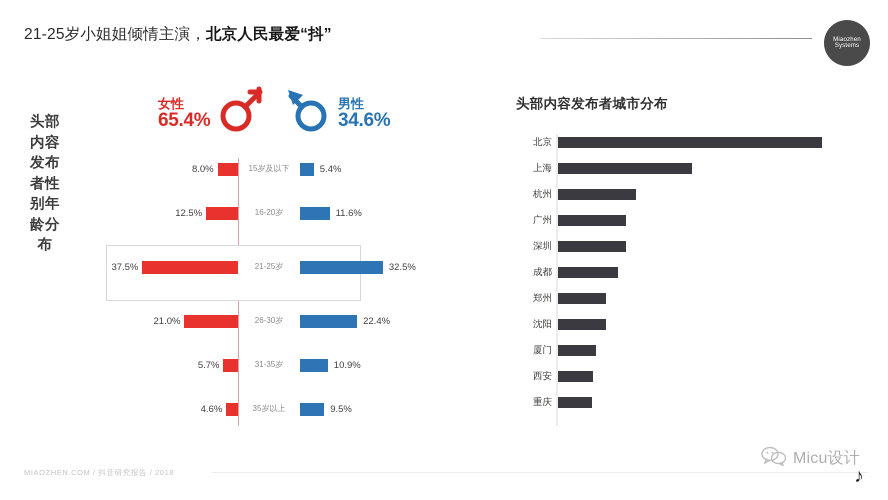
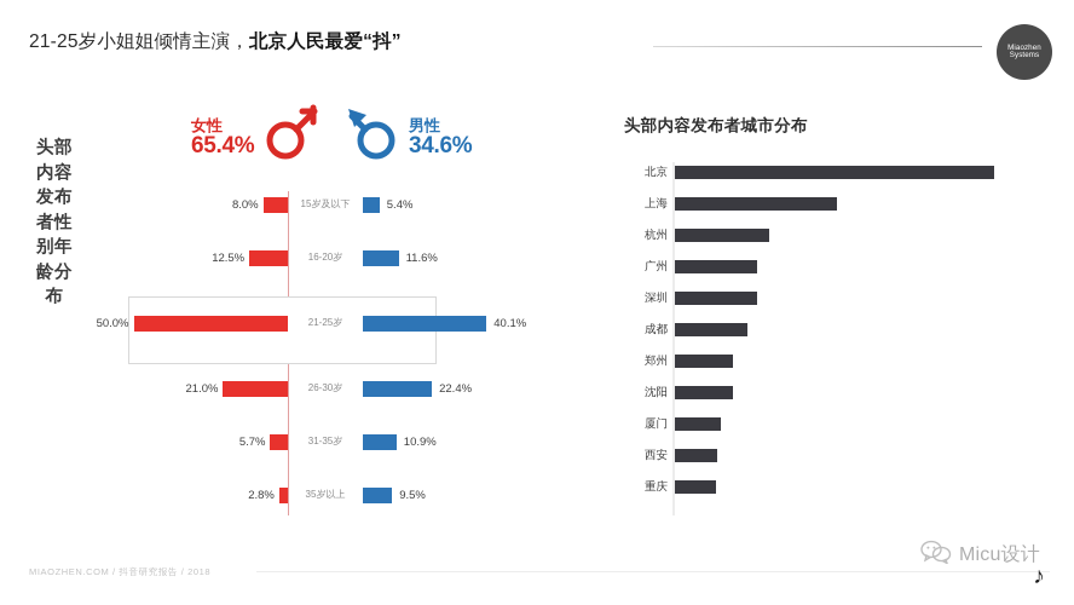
头部内容发布者性别年龄分布/女性/21-25岁: 37.5% -> 50.0%
头部内容发布者性别年龄分布/男性/21-25岁: 32.5% -> 40.1%
头部内容发布者性别年龄分布/女性/35岁以上: 4.6% -> 2.8%
